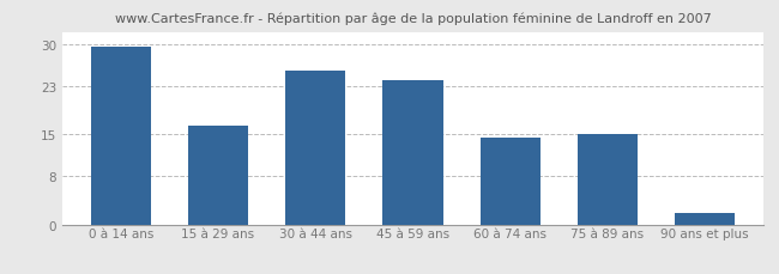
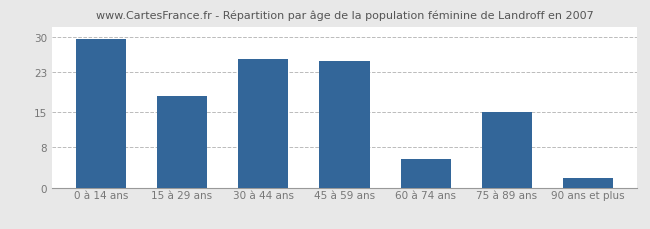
15 à 29 ans: 16.5 -> 18.2
45 à 59 ans: 24.0 -> 25.2
60 à 74 ans: 14.5 -> 5.6
